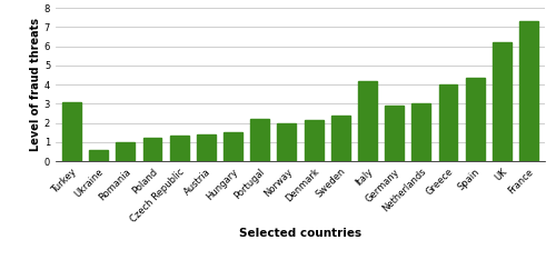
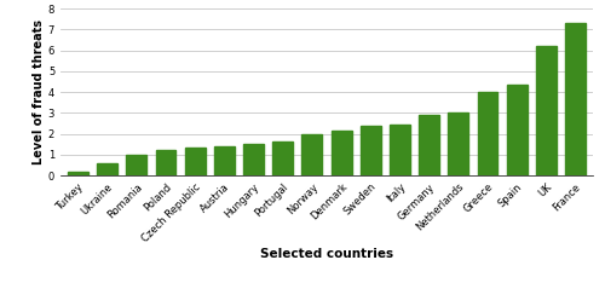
Turkey: 3.1 -> 0.1
Portugal: 2.2 -> 1.6
Italy: 4.2 -> 2.4
